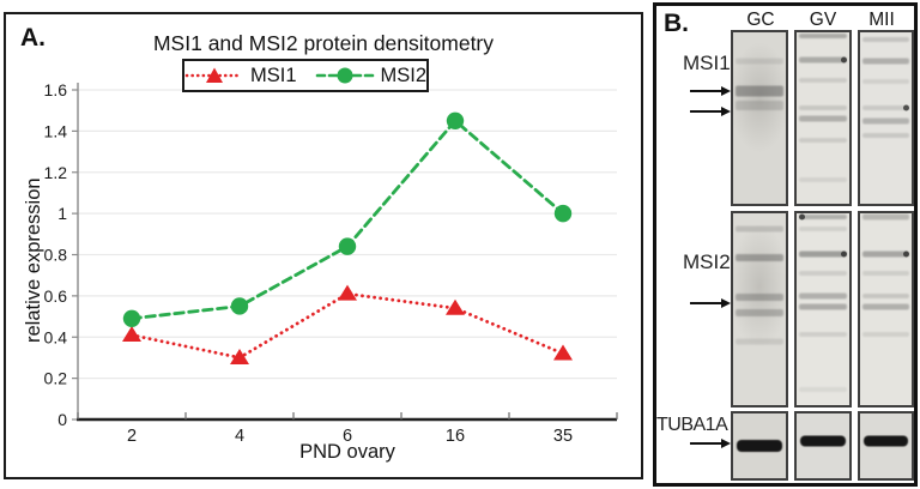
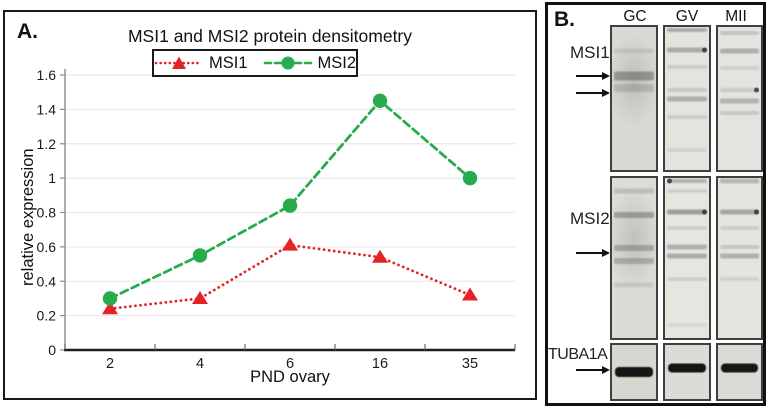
MSI1/2: 0.41 -> 0.24
MSI2/2: 0.49 -> 0.30
